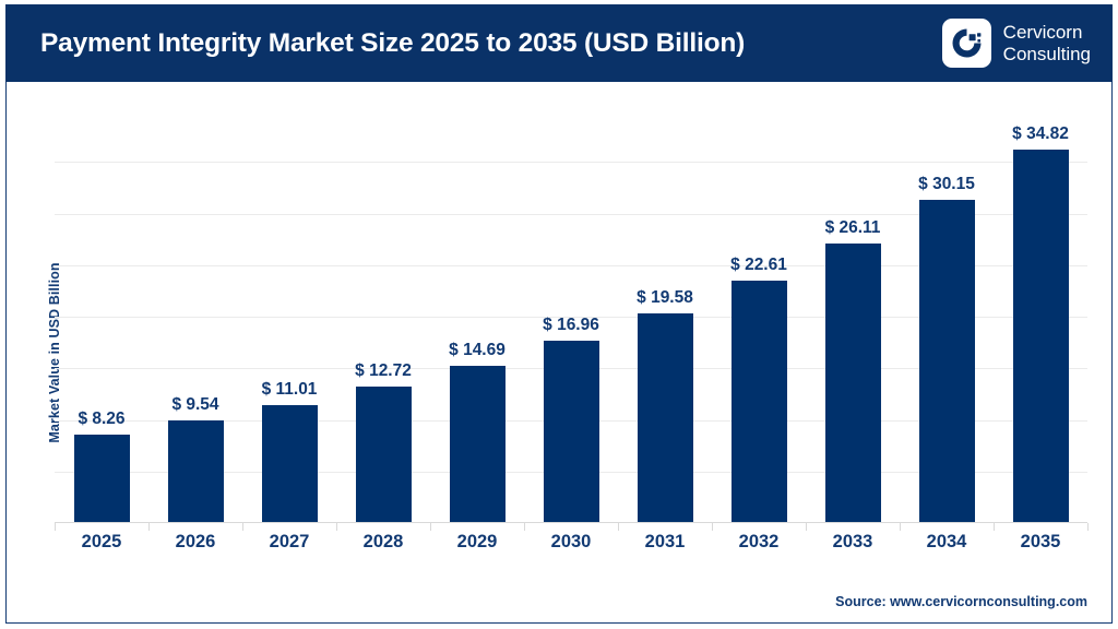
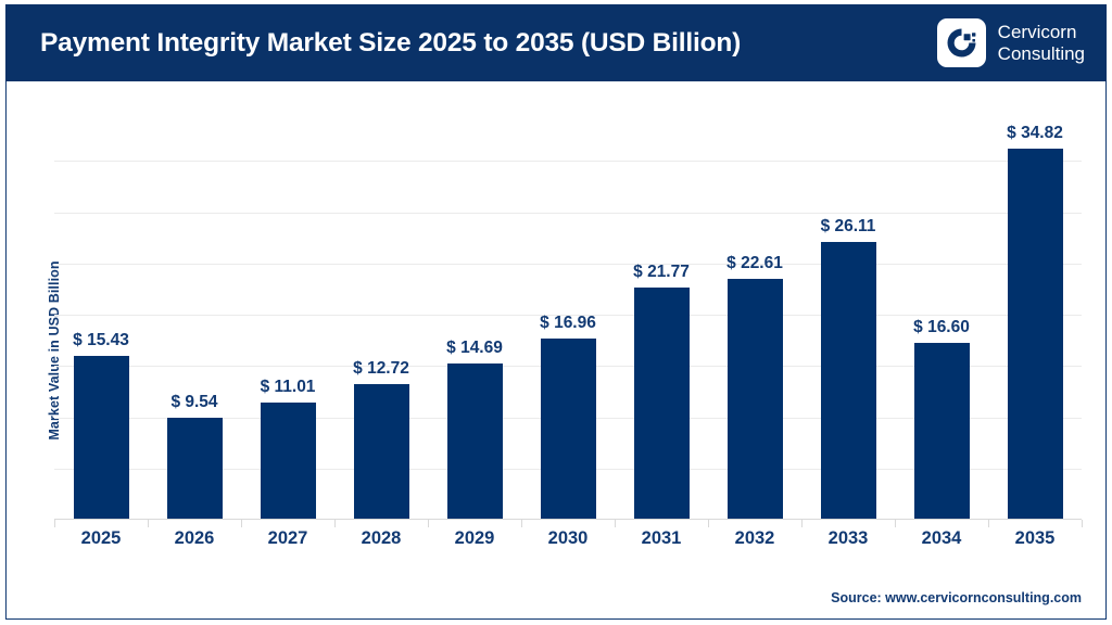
2025: 8.26 -> 15.43
2031: 19.58 -> 21.77
2034: 30.15 -> 16.60
